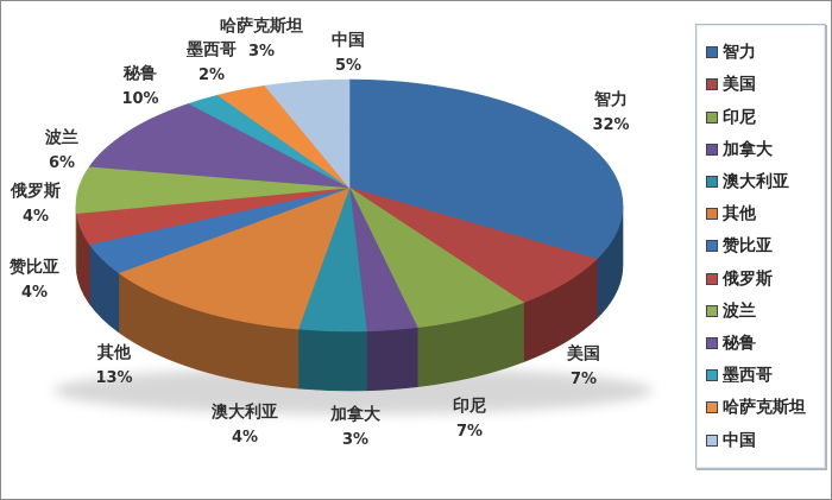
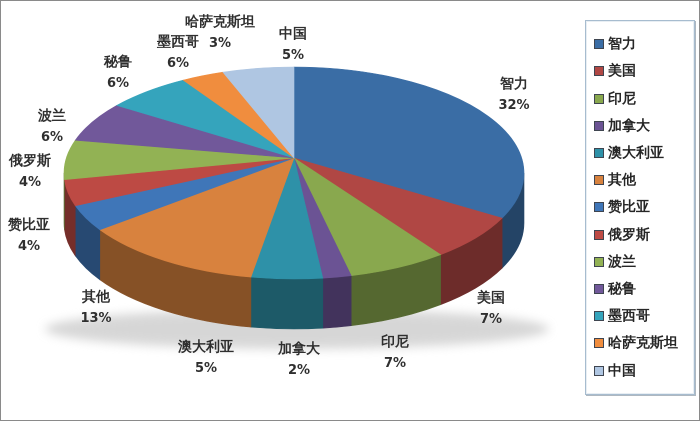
加拿大: 3% -> 2%
澳大利亚: 4% -> 5%
秘鲁: 10% -> 6%
墨西哥: 2% -> 6%
